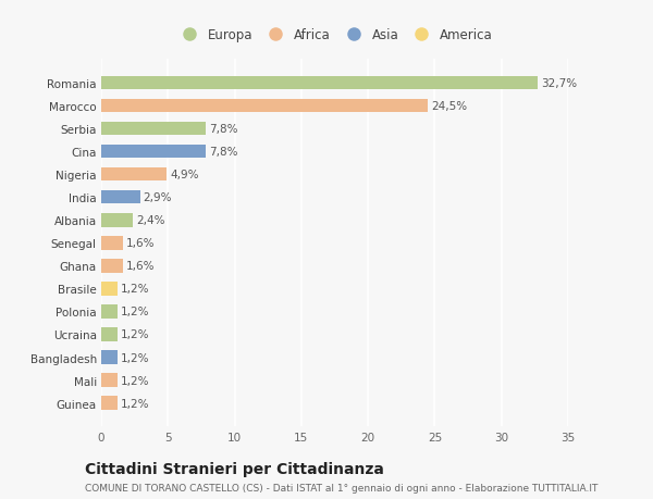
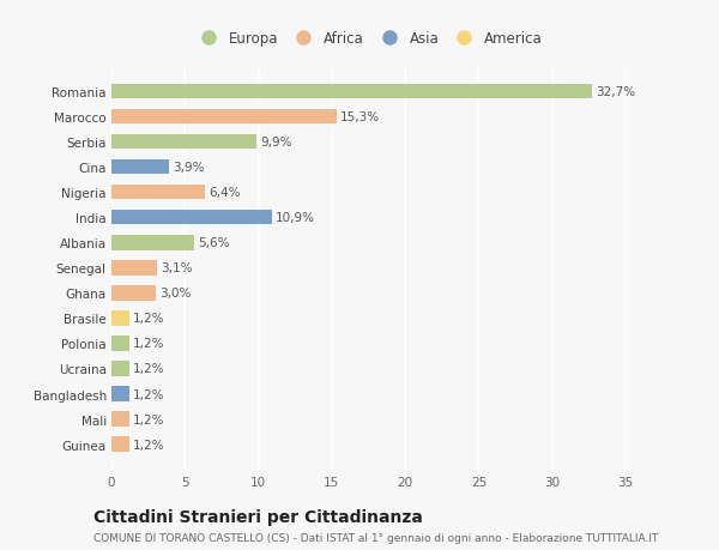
Marocco: 24,5% -> 15,3%
Serbia: 7,8% -> 9,9%
Cina: 7,8% -> 3,9%
Nigeria: 4,9% -> 6,4%
India: 2,9% -> 10,9%
Albania: 2,4% -> 5,6%
Senegal: 1,6% -> 3,1%
Ghana: 1,6% -> 3,0%
